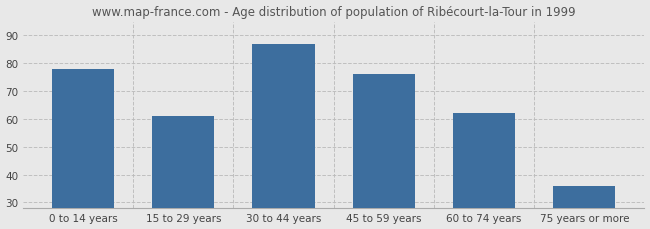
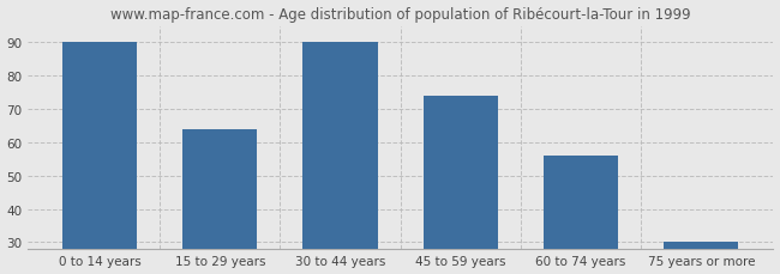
0 to 14 years: 78 -> 90
15 to 29 years: 61 -> 64
30 to 44 years: 87 -> 90
45 to 59 years: 76 -> 74
60 to 74 years: 62 -> 56
75 years or more: 36 -> 30
